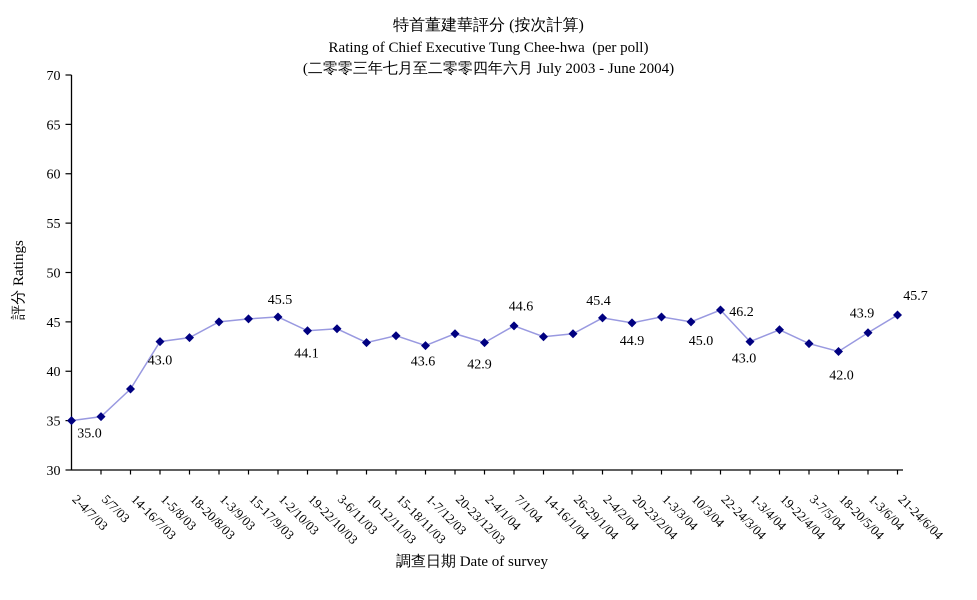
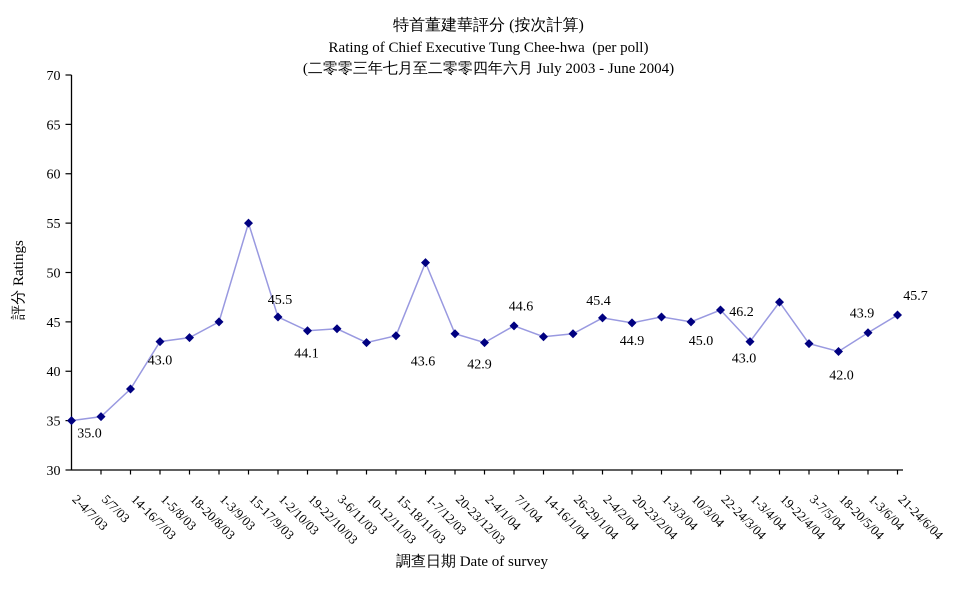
15-17/9/03: 45 -> 55
1-7/12/03: 43 -> 51
19-22/4/04: 44 -> 47
